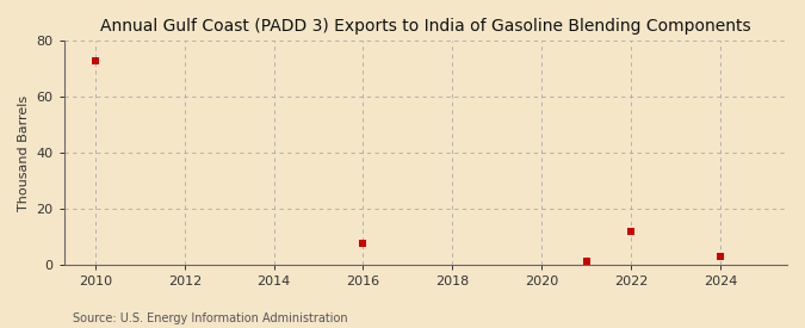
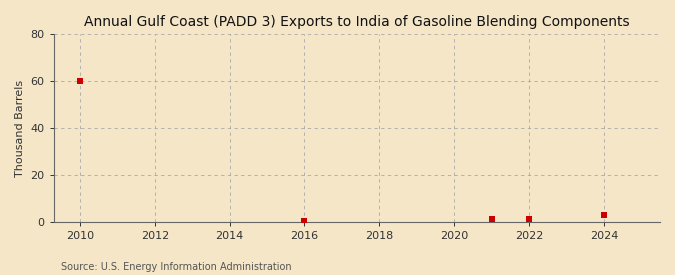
2010: 73.0 -> 60.0
2016: 7.5 -> 0.2
2022: 12.0 -> 1.2
